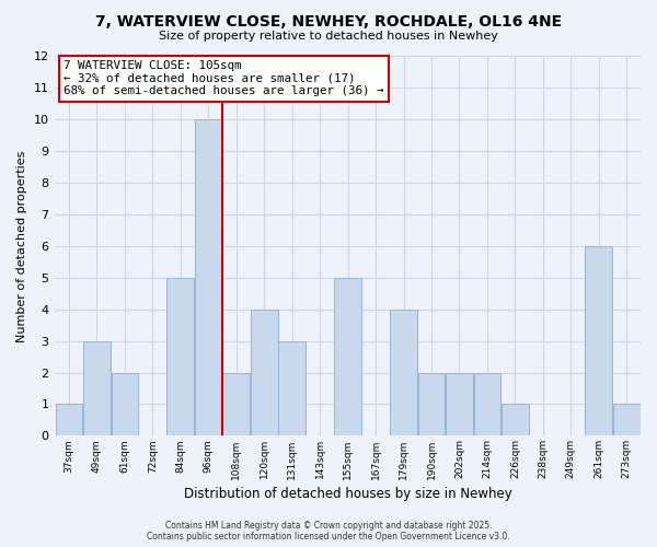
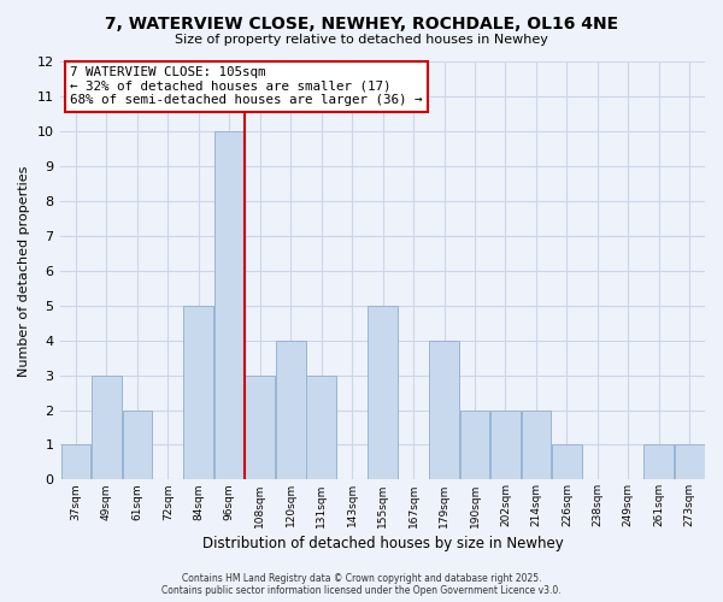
108sqm: 2 -> 3
261sqm: 6 -> 1
